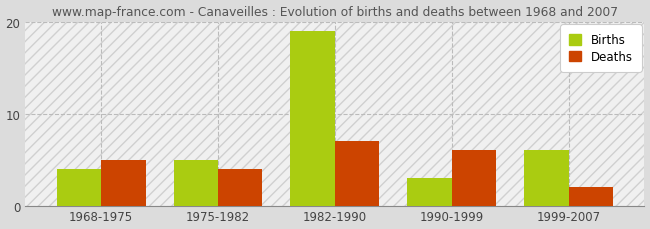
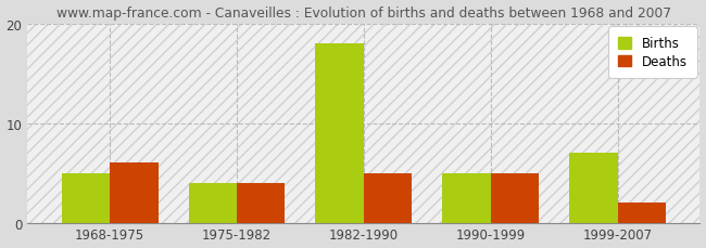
Births/1968-1975: 4 -> 5
Deaths/1968-1975: 5 -> 6
Births/1975-1982: 5 -> 4
Births/1982-1990: 19 -> 18
Deaths/1982-1990: 7 -> 5
Births/1990-1999: 3 -> 5
Deaths/1990-1999: 6 -> 5
Births/1999-2007: 6 -> 7
